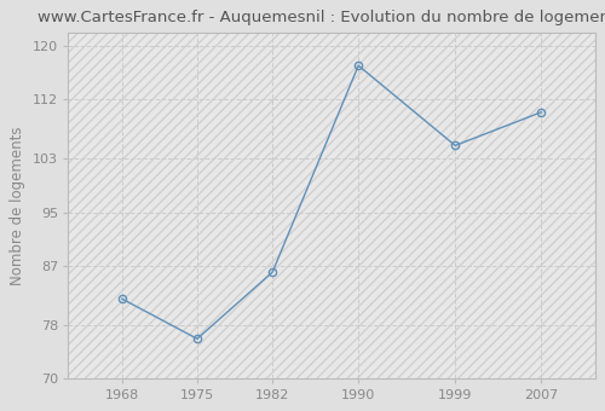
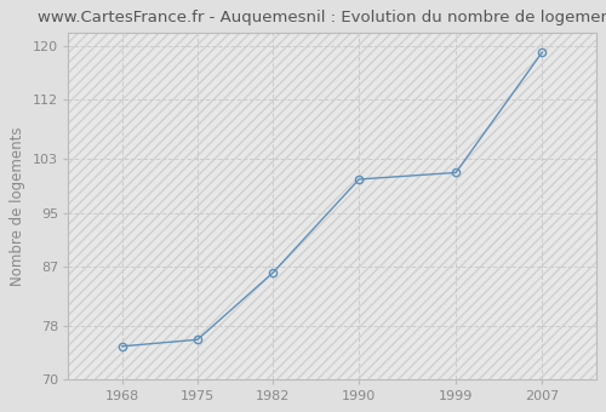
1968: 82 -> 75
1990: 117 -> 100
1999: 105 -> 101
2007: 110 -> 119
